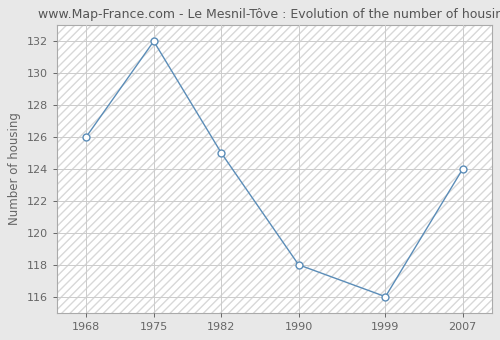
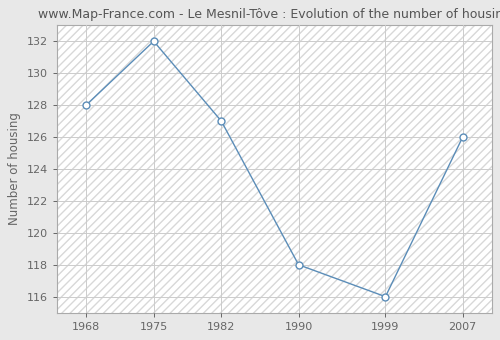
1968: 126 -> 128
1982: 125 -> 127
2007: 124 -> 126
